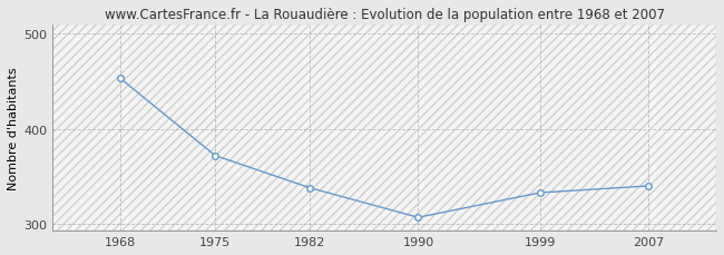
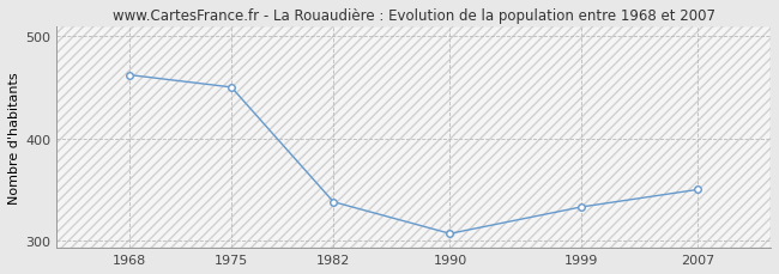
1968: 453 -> 462
1975: 372 -> 450
2007: 340 -> 350
